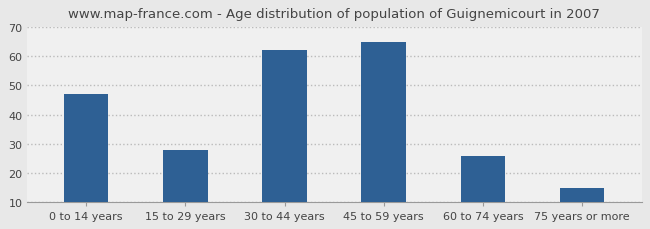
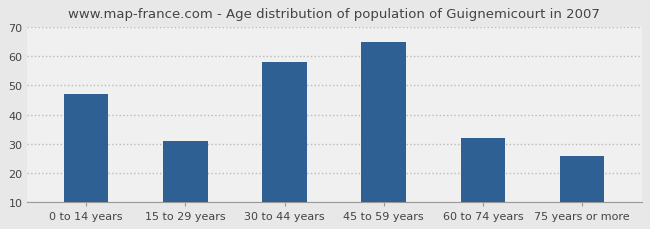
15 to 29 years: 28 -> 31
30 to 44 years: 62 -> 58
60 to 74 years: 26 -> 32
75 years or more: 15 -> 26
